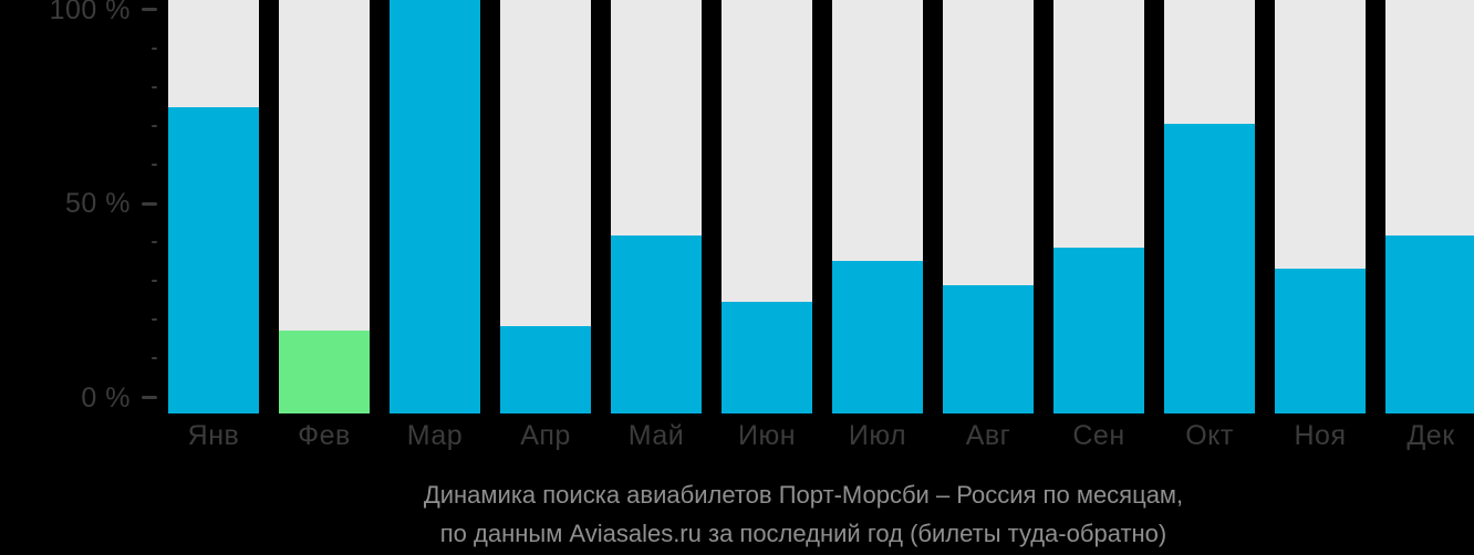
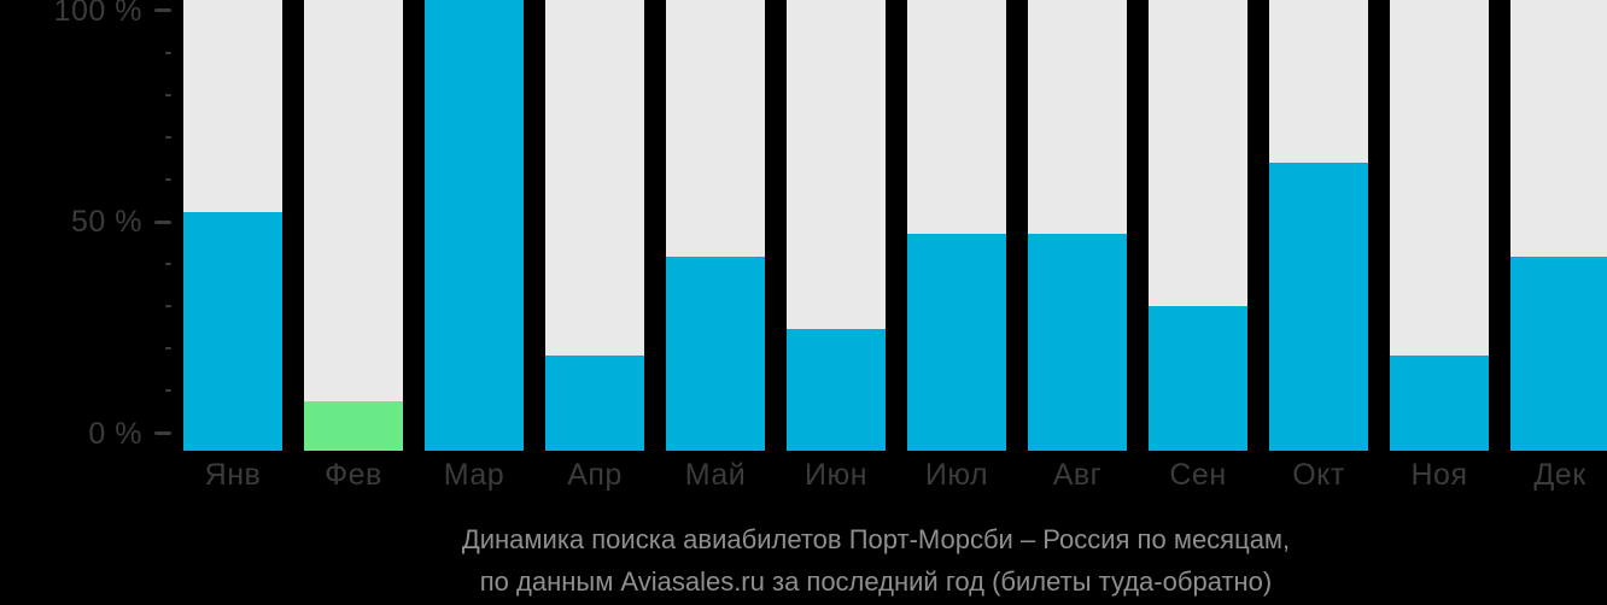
Янв: 74% -> 53%
Фев: 20% -> 11%
Июл: 37% -> 48%
Авг: 31% -> 48%
Сен: 40% -> 32%
Окт: 70% -> 64%
Ноя: 35% -> 21%
